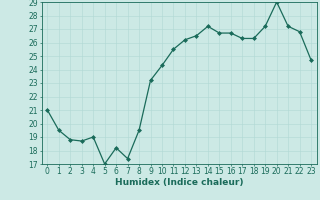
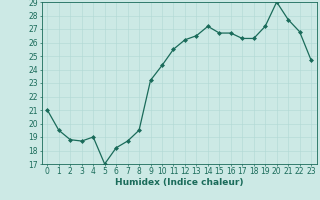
7: 17.4 -> 18.7
21: 27.2 -> 27.7
